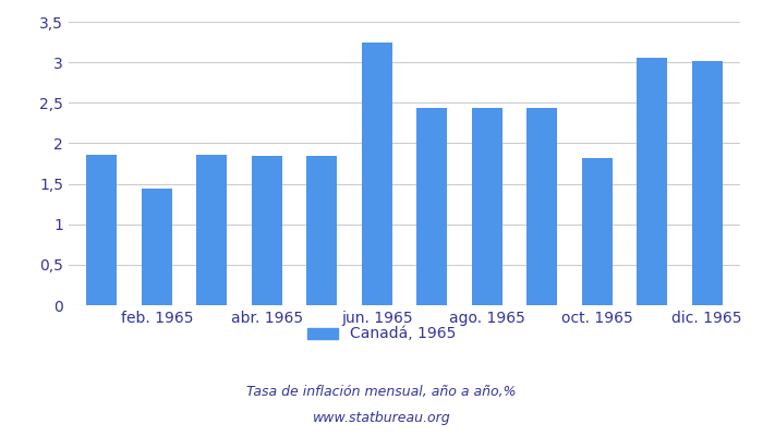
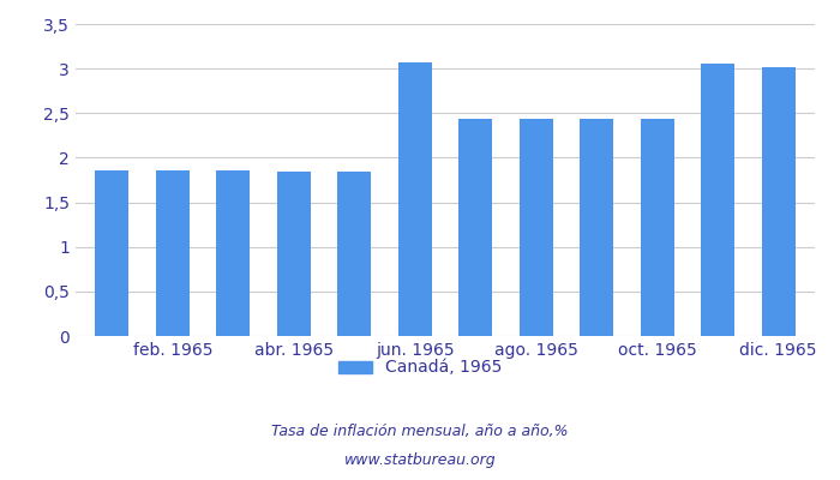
feb. 1965: 1,44 -> 1,86
jun. 1965: 3,24 -> 3,07
oct. 1965: 1,82 -> 2,43
